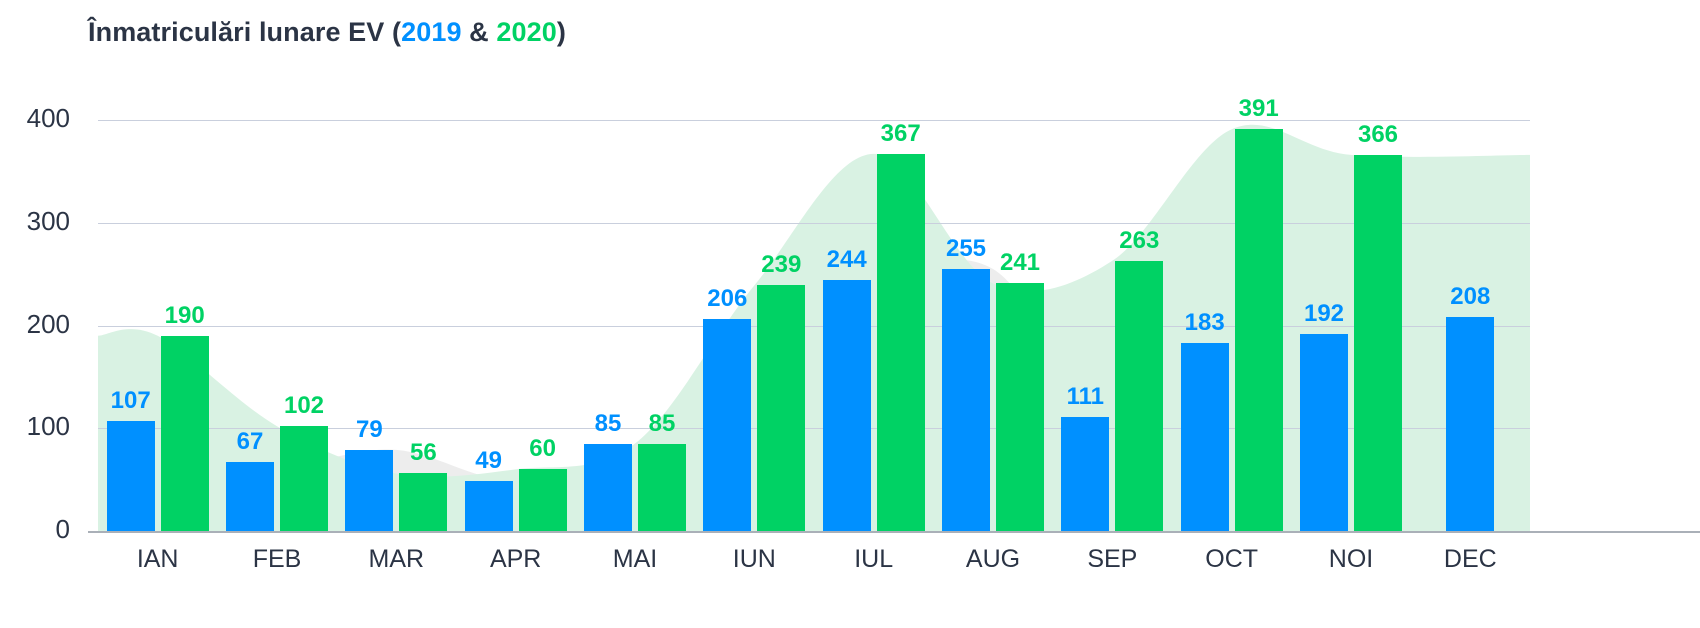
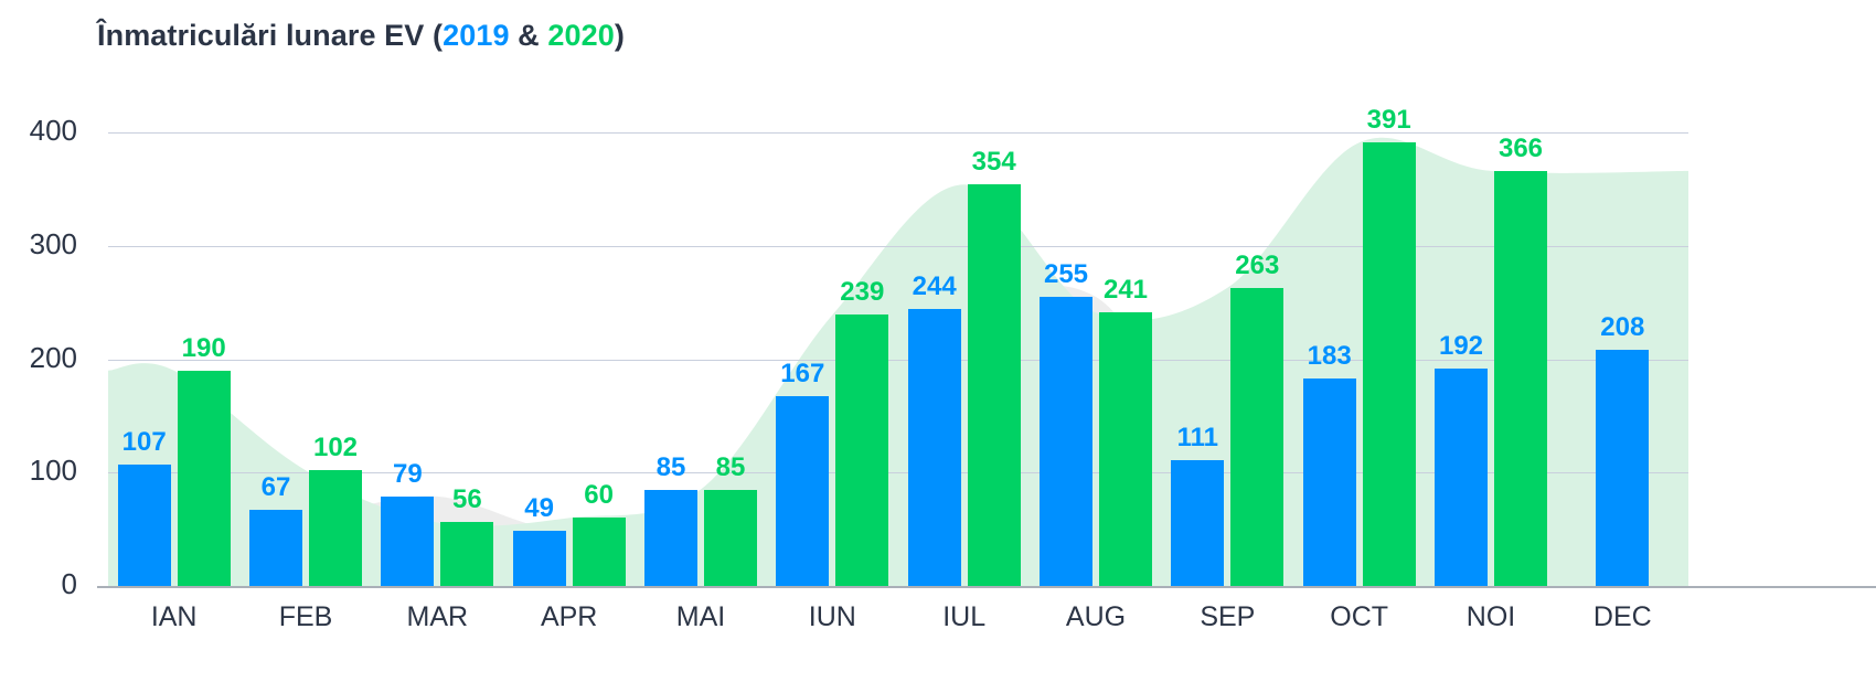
2019/IUN: 206 -> 167
2020/IUL: 367 -> 354
